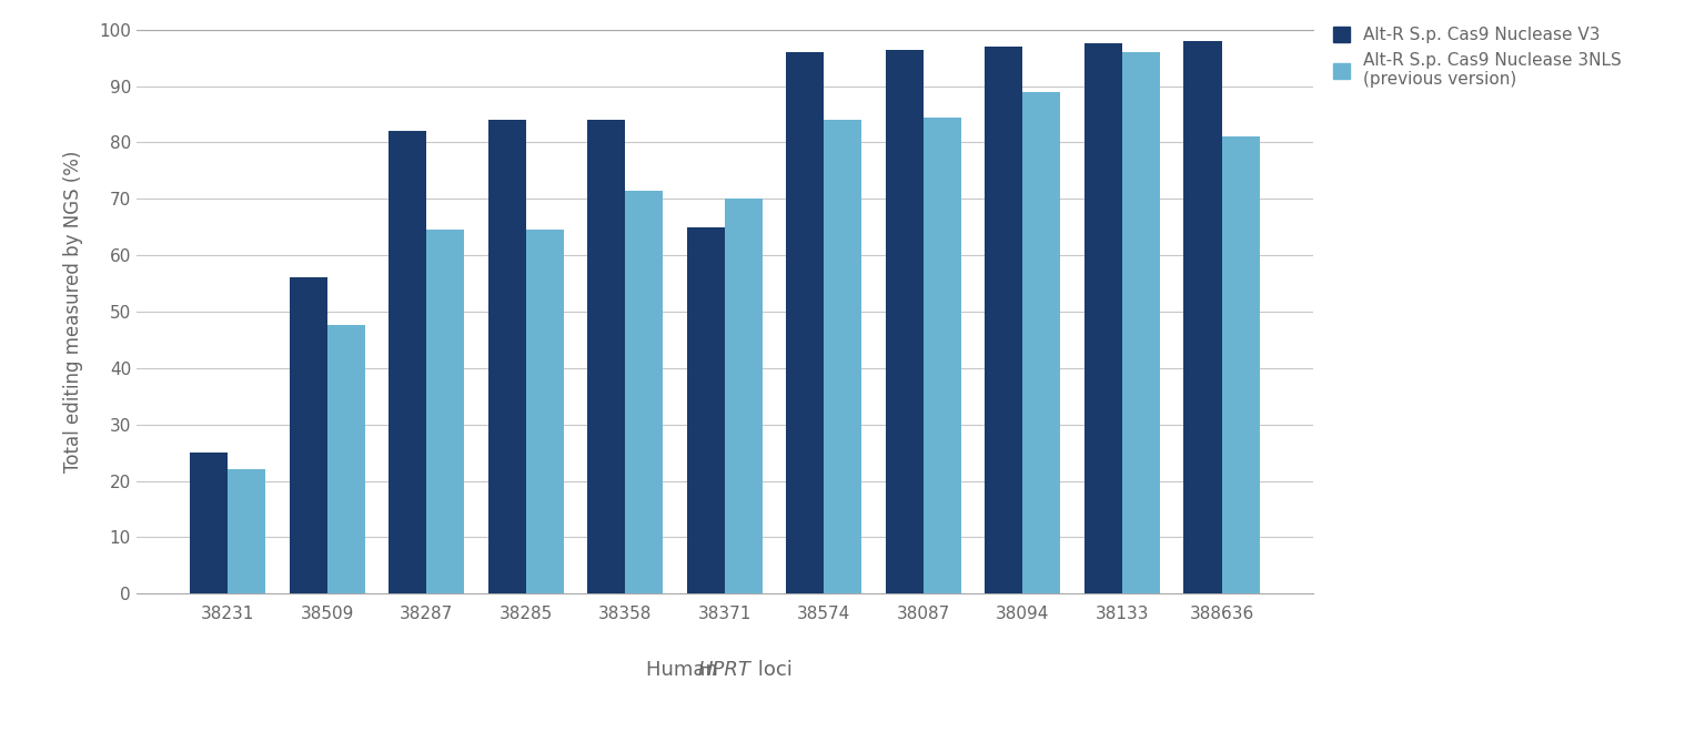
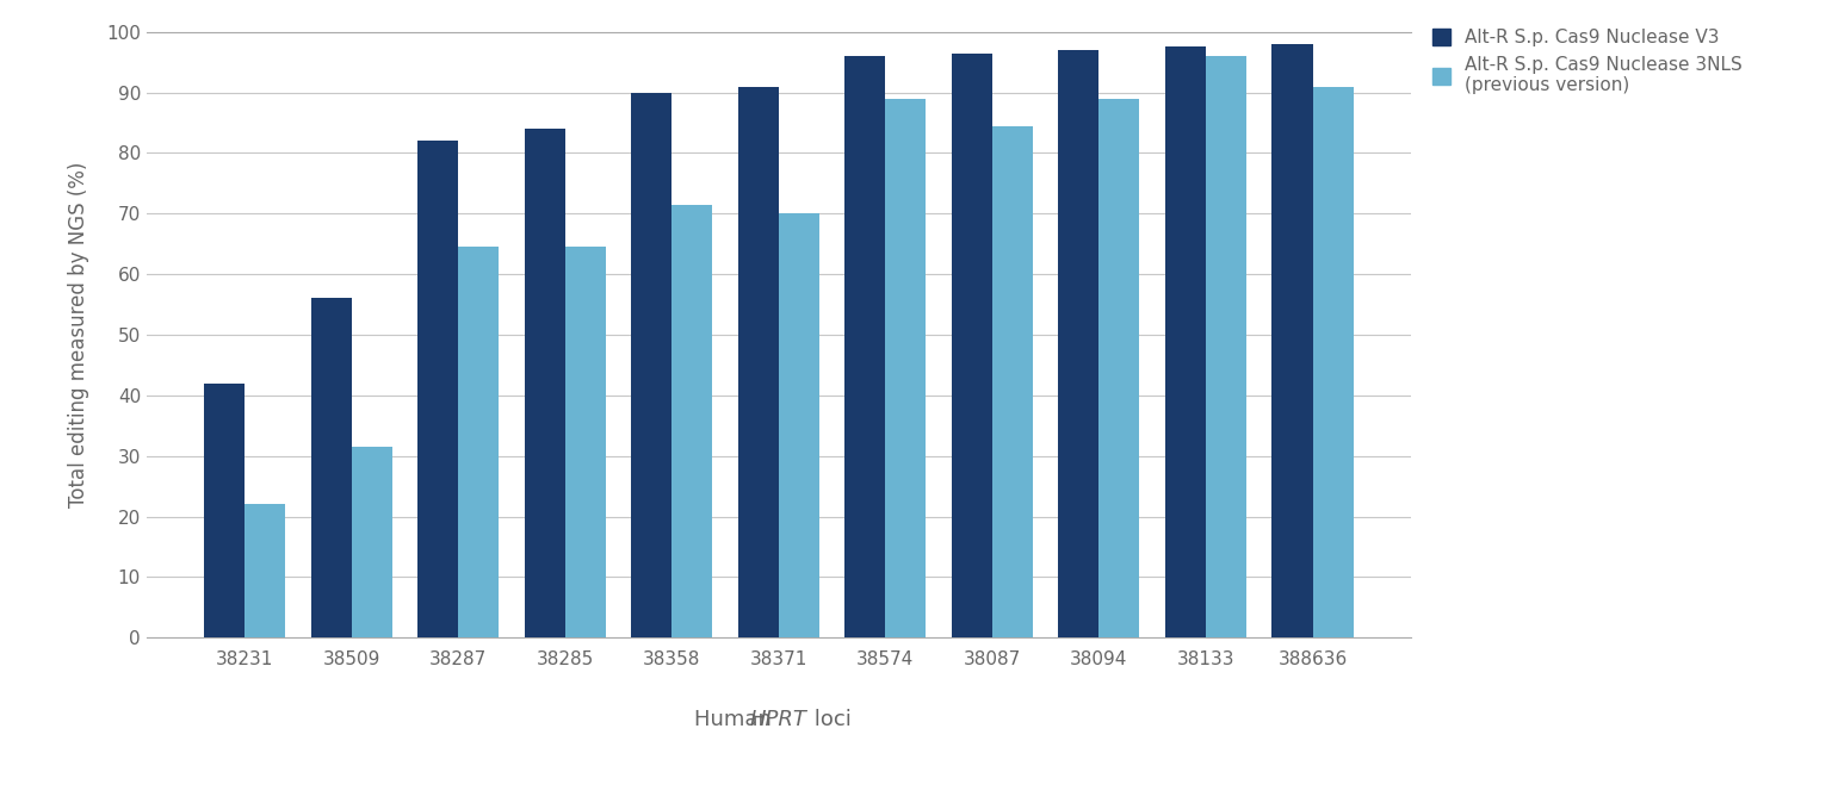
Alt-R S.p. Cas9 Nuclease V3/38231: 25.0 -> 42.0
Alt-R S.p. Cas9 Nuclease 3NLS (previous version)/38509: 47.6 -> 31.5
Alt-R S.p. Cas9 Nuclease V3/38358: 84.0 -> 90.0
Alt-R S.p. Cas9 Nuclease V3/38371: 65.0 -> 91.0
Alt-R S.p. Cas9 Nuclease 3NLS (previous version)/38574: 84.0 -> 89.0
Alt-R S.p. Cas9 Nuclease 3NLS (previous version)/388636: 81.0 -> 91.0
